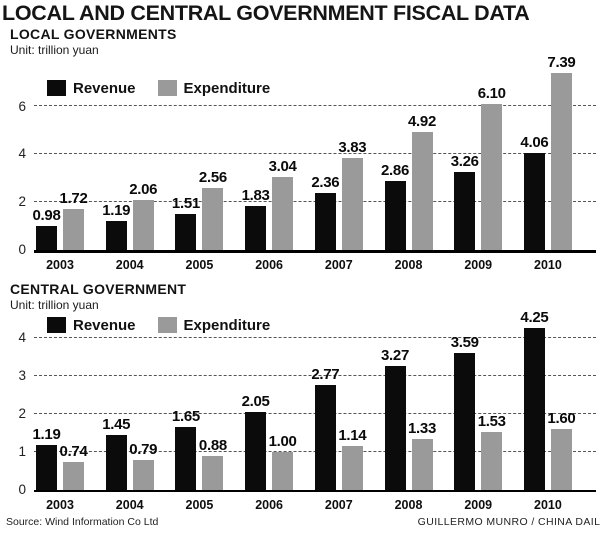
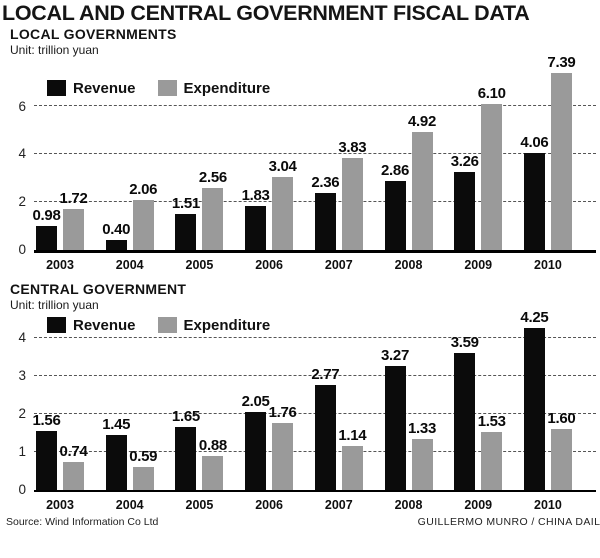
LOCAL GOVERNMENTS/Revenue/2004: 1.19 -> 0.40
CENTRAL GOVERNMENT/Revenue/2003: 1.19 -> 1.56
CENTRAL GOVERNMENT/Expenditure/2004: 0.79 -> 0.59
CENTRAL GOVERNMENT/Expenditure/2006: 1.00 -> 1.76
